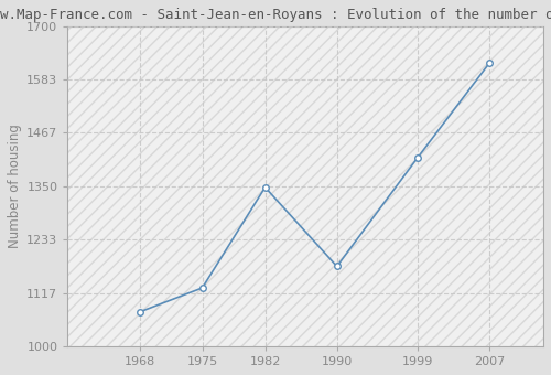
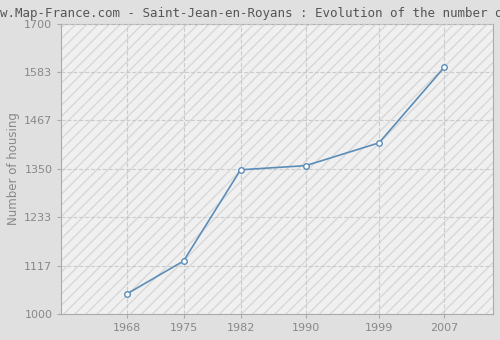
1968: 1075 -> 1048
1990: 1175 -> 1358
2007: 1620 -> 1595
